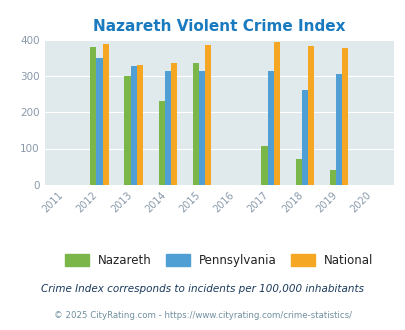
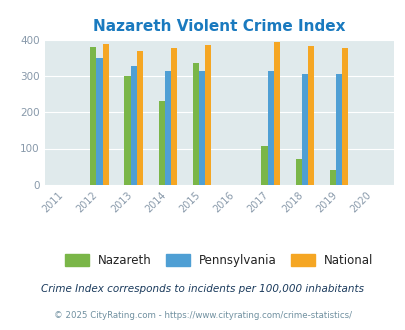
National/2013: 330 -> 368
National/2014: 335 -> 376
Pennsylvania/2018: 260 -> 305
